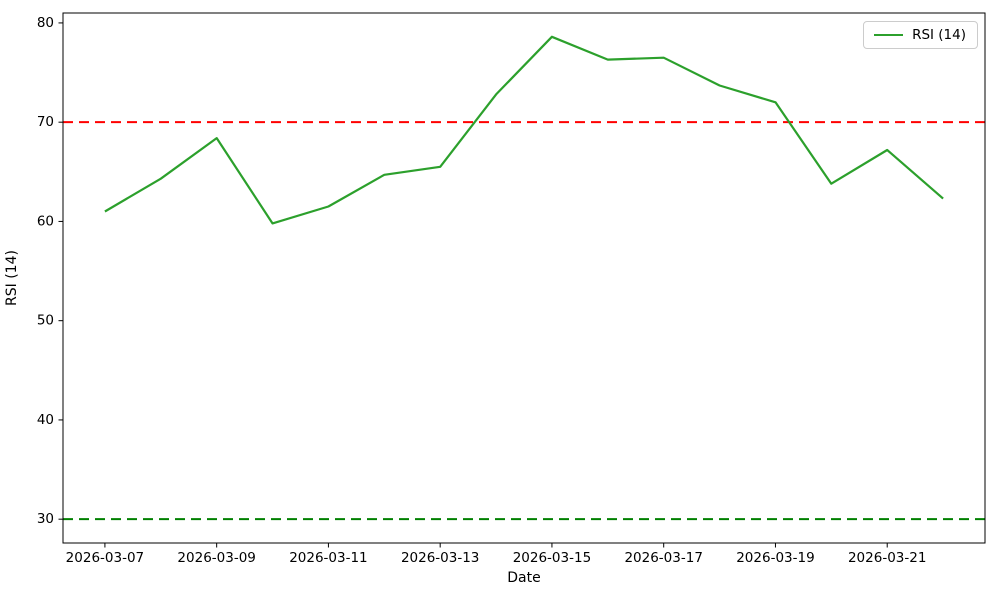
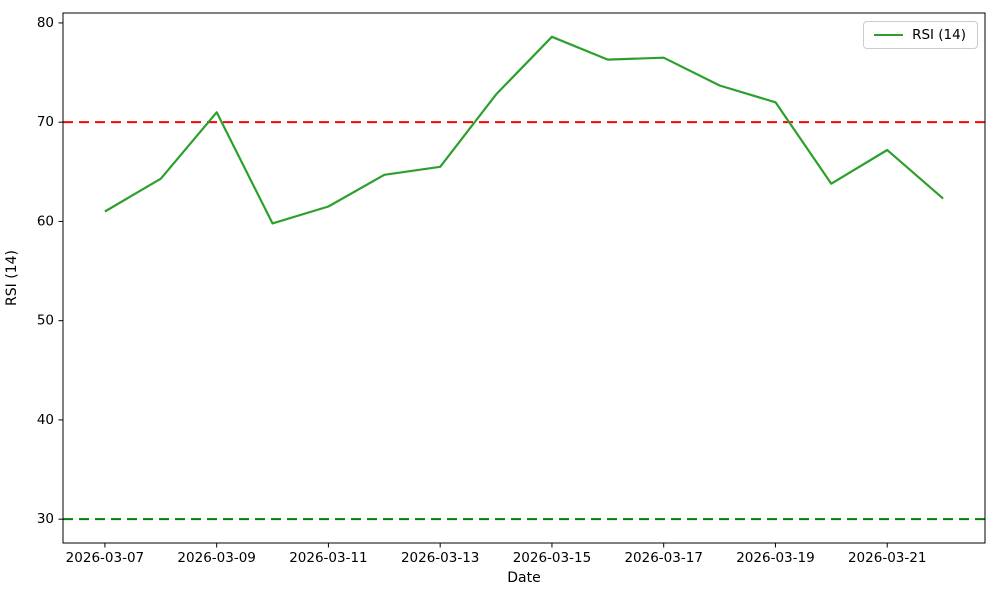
2026-03-09: 68 -> 71
